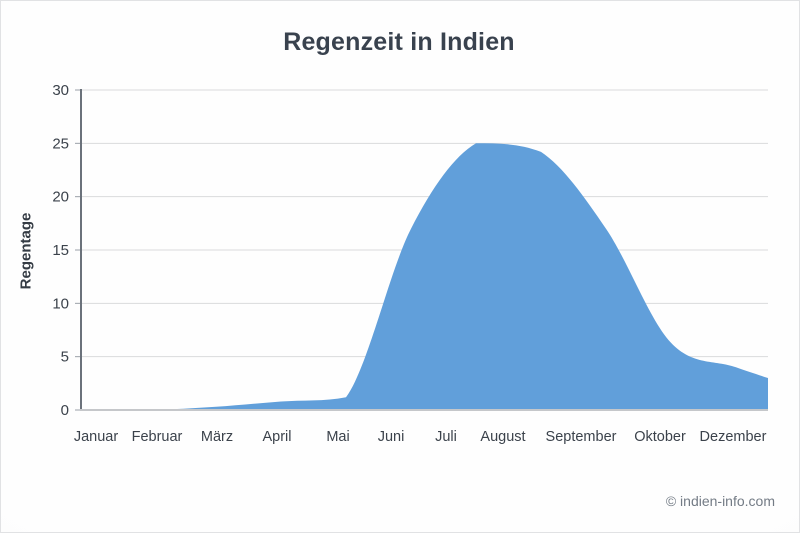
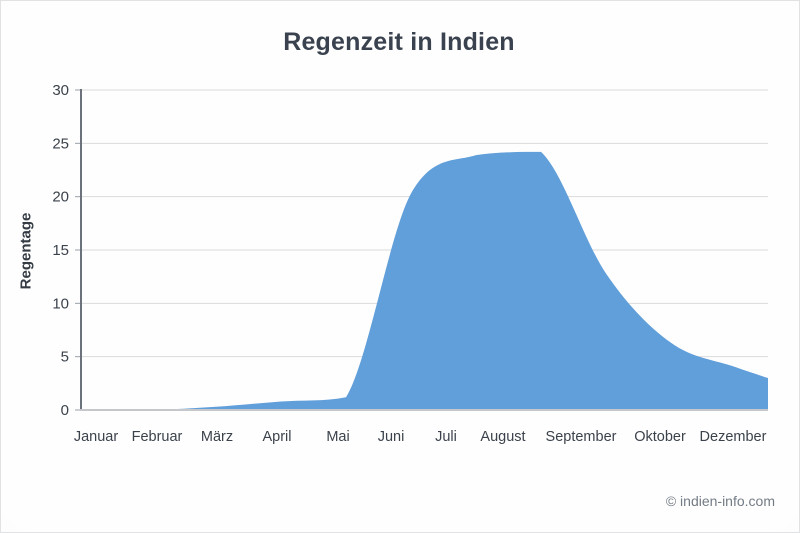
Juni: 17.0 -> 20.3
Juli: 25.0 -> 23.9
September: 17.0 -> 12.8
